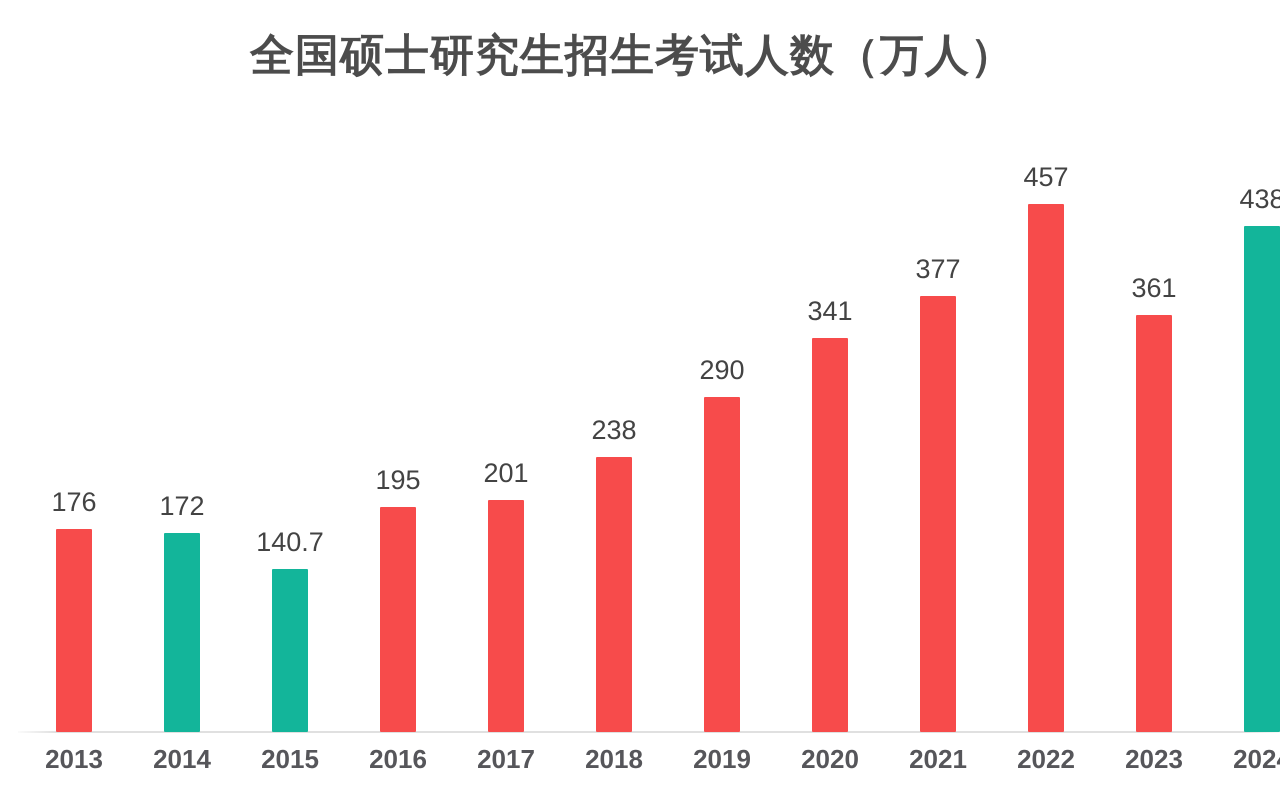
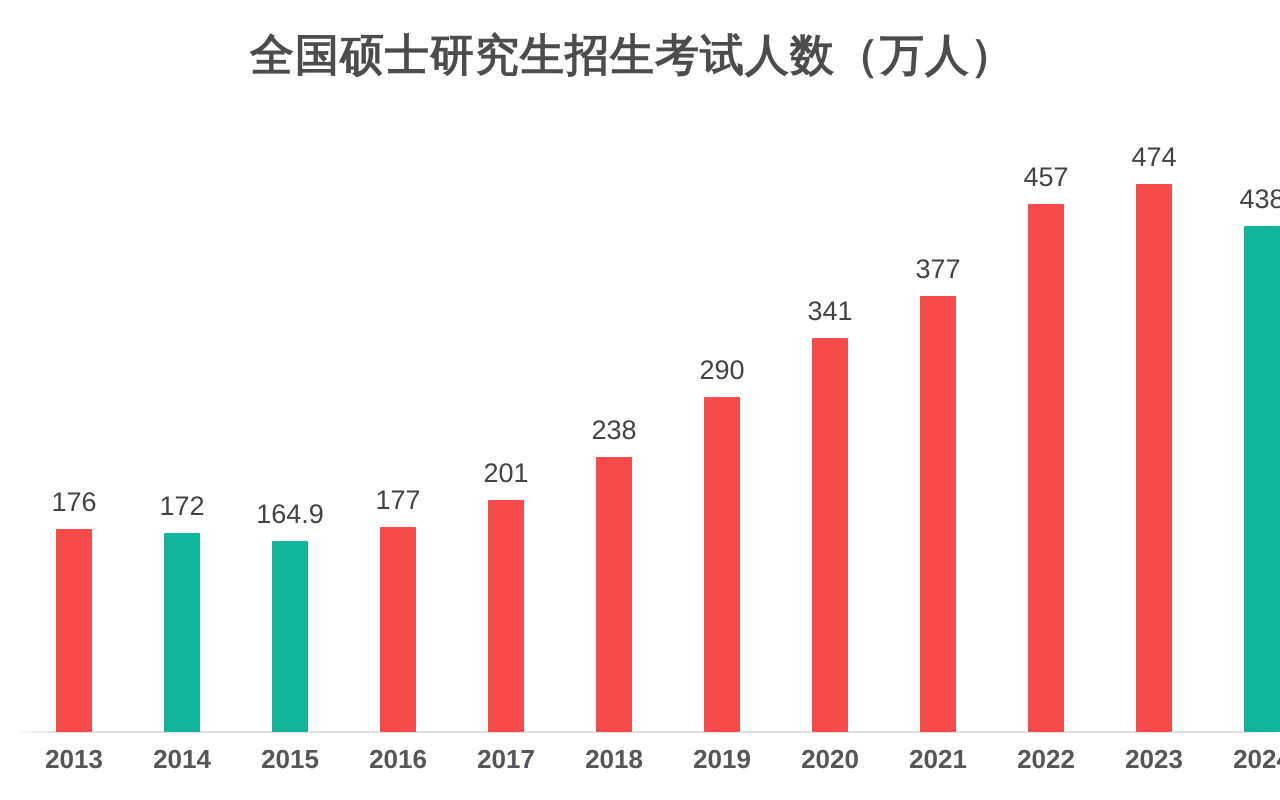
2015: 140.7 -> 164.9
2016: 195 -> 177
2023: 361 -> 474
